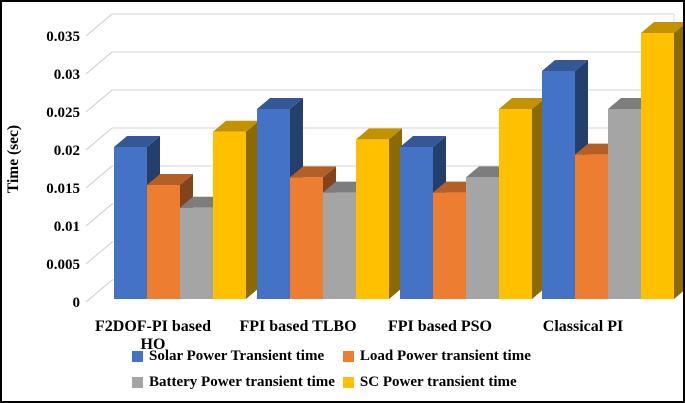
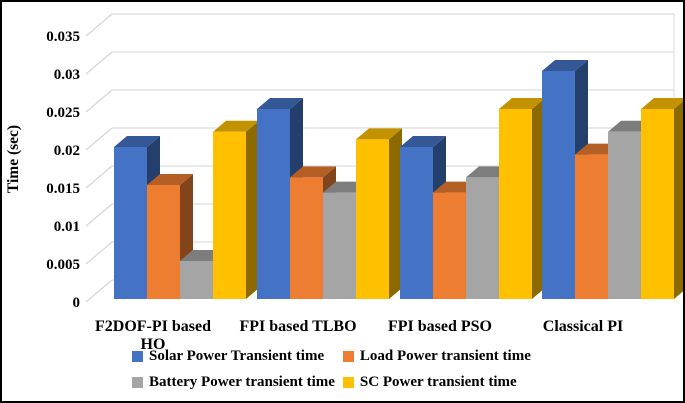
Battery Power transient time/F2DOF-PI based HO: 0.012 -> 0.005
Battery Power transient time/Classical PI: 0.025 -> 0.022
SC Power transient time/Classical PI: 0.035 -> 0.025
